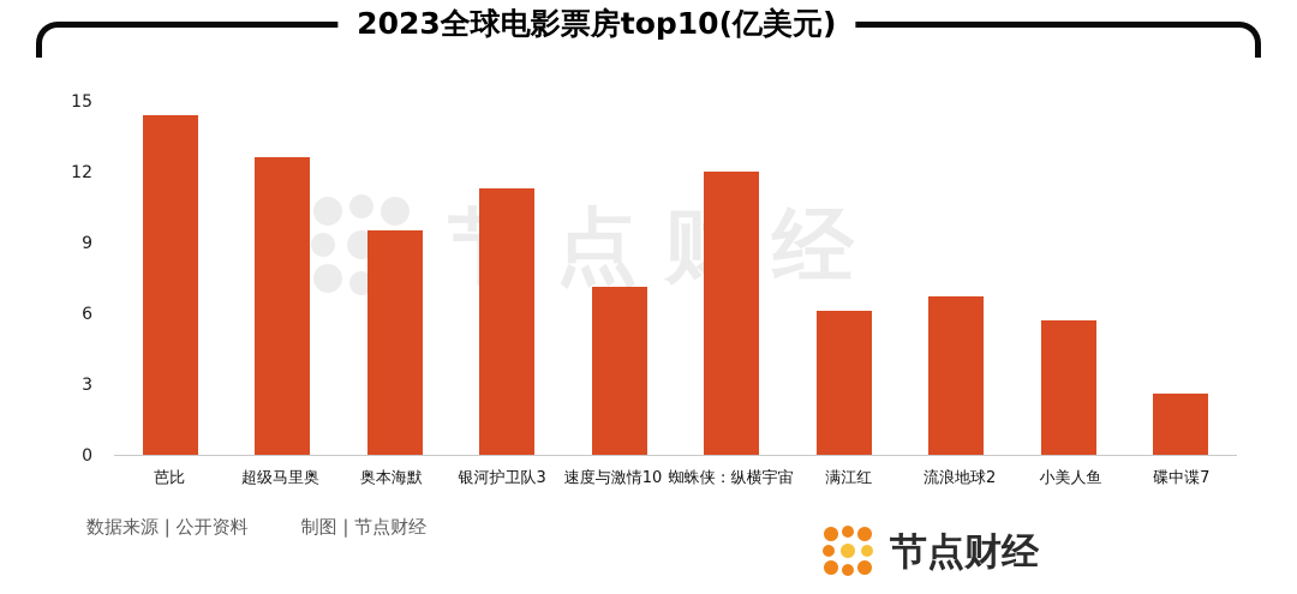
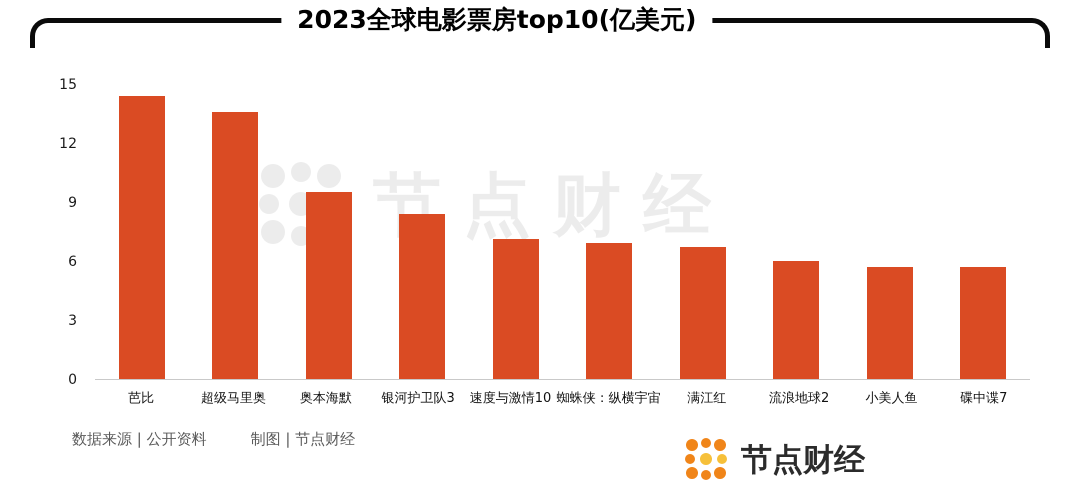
超级马里奥: 12.6 -> 13.6
银河护卫队3: 11.3 -> 8.4
蜘蛛侠：纵横宇宙: 12.0 -> 6.9
满江红: 6.1 -> 6.7
流浪地球2: 6.7 -> 6.0
碟中谍7: 2.6 -> 5.7
